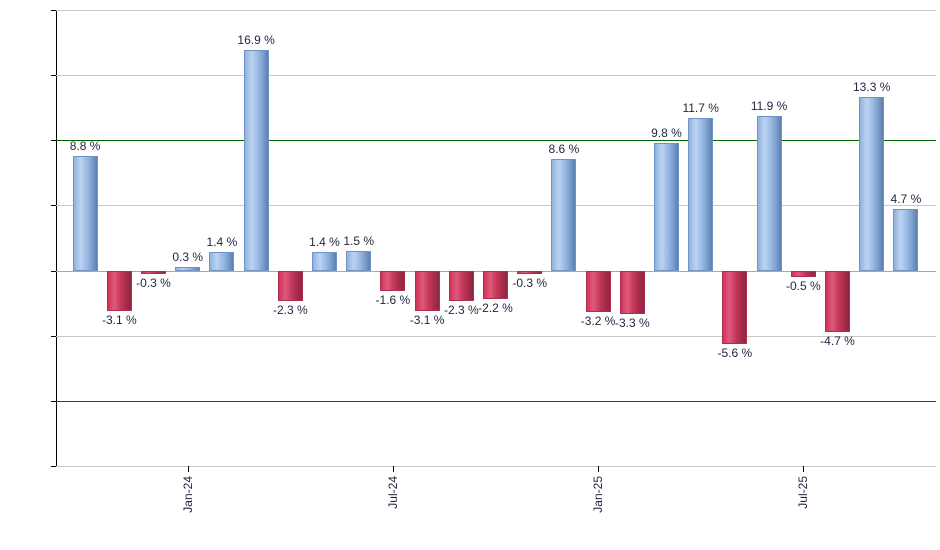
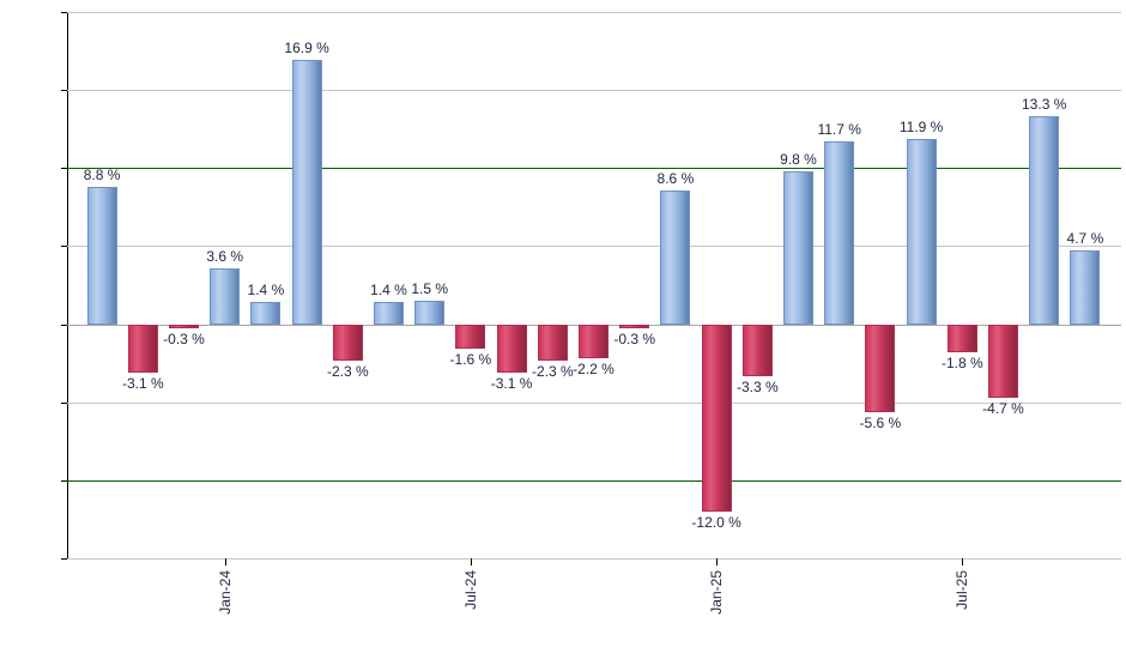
Jan-24: 0.3 -> 3.6
Jan-25: -3.2 -> -12.0
Jul-25: -0.5 -> -1.8
